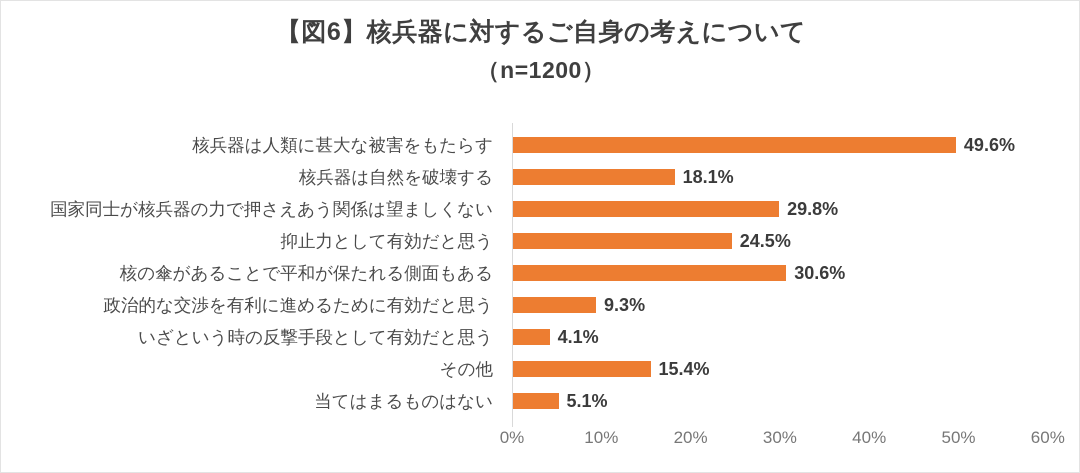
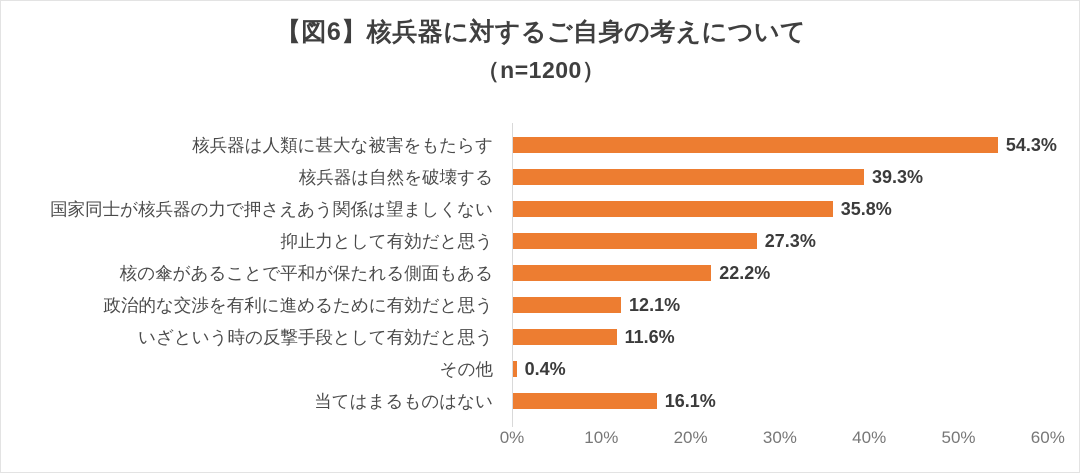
核兵器は人類に甚大な被害をもたらす: 49.6% -> 54.3%
核兵器は自然を破壊する: 18.1% -> 39.3%
国家同士が核兵器の力で押さえあう関係は望ましくない: 29.8% -> 35.8%
抑止力として有効だと思う: 24.5% -> 27.3%
核の傘があることで平和が保たれる側面もある: 30.6% -> 22.2%
政治的な交渉を有利に進めるために有効だと思う: 9.3% -> 12.1%
いざという時の反撃手段として有効だと思う: 4.1% -> 11.6%
その他: 15.4% -> 0.4%
当てはまるものはない: 5.1% -> 16.1%
